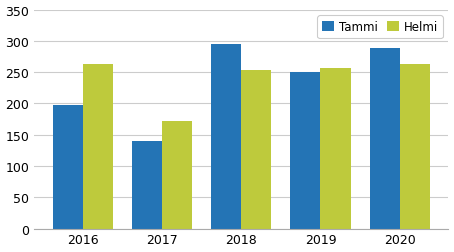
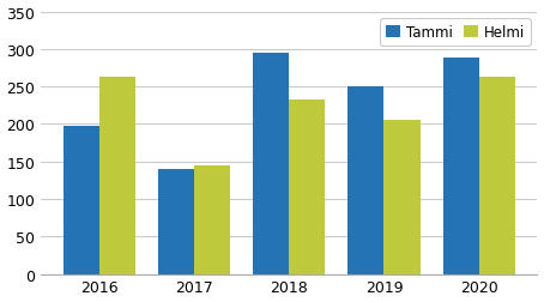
Helmi/2017: 172 -> 144
Helmi/2018: 254 -> 232
Helmi/2019: 256 -> 206
